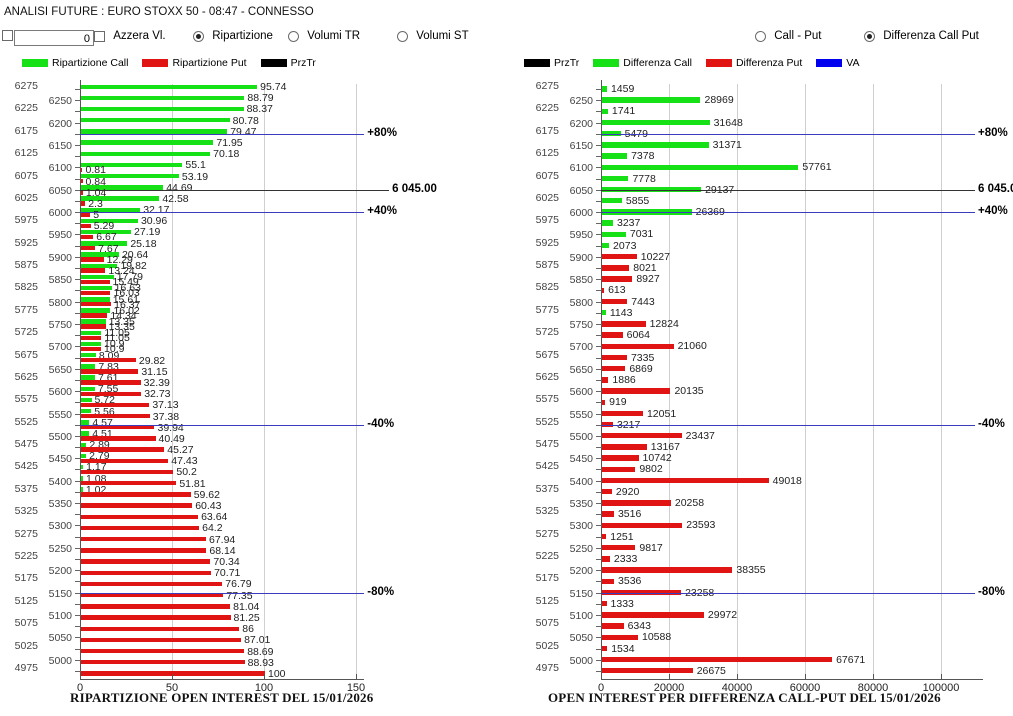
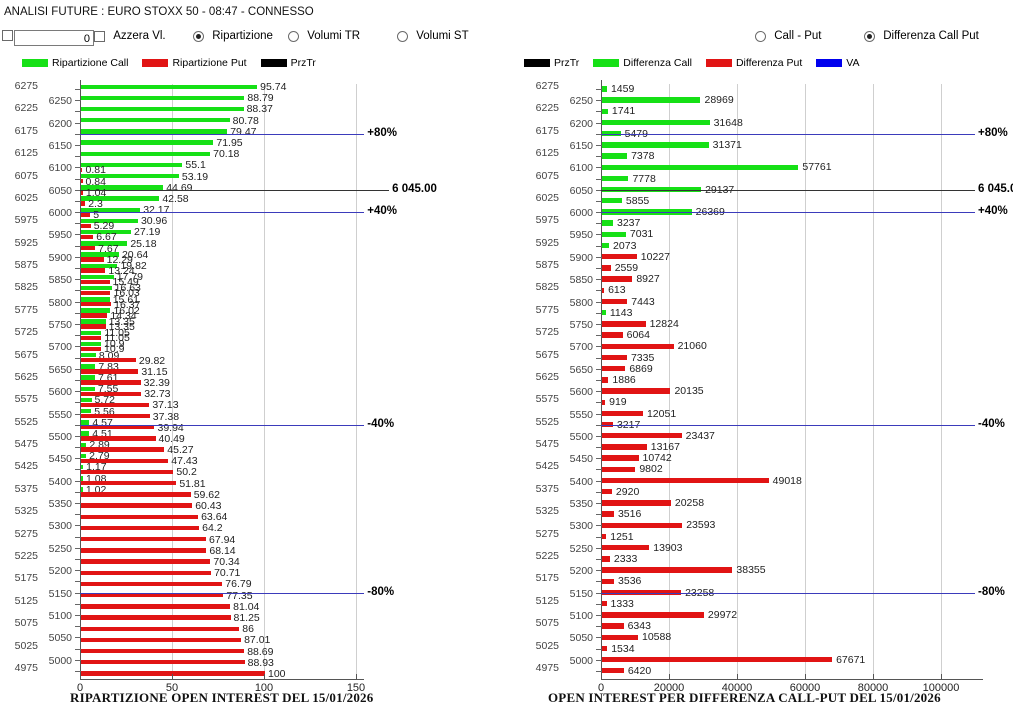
OPEN INTEREST PER DIFFERENZA CALL-PUT DEL 15/01/2026/5875: 8021 -> 2559
OPEN INTEREST PER DIFFERENZA CALL-PUT DEL 15/01/2026/5250: 9817 -> 13903
OPEN INTEREST PER DIFFERENZA CALL-PUT DEL 15/01/2026/4975: 26675 -> 6420
